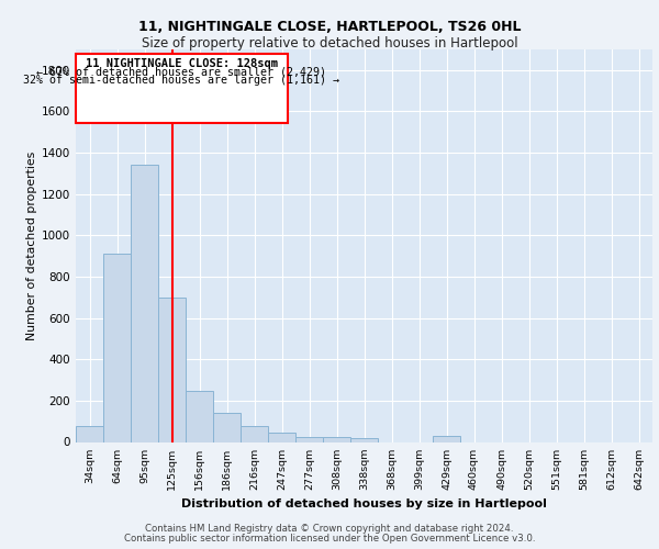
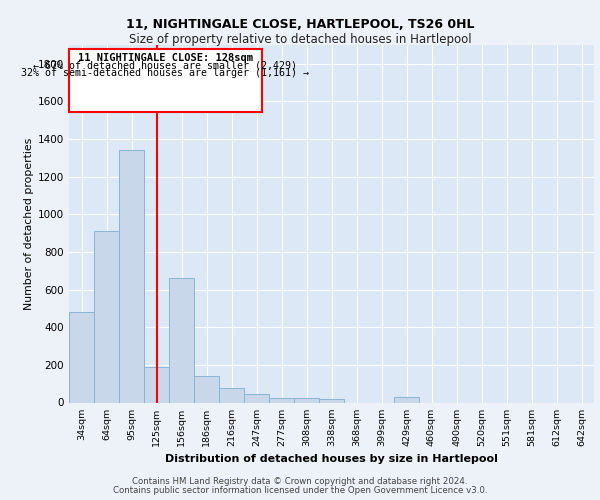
34sqm: 80 -> 480
125sqm: 700 -> 190
156sqm: 240 -> 660
